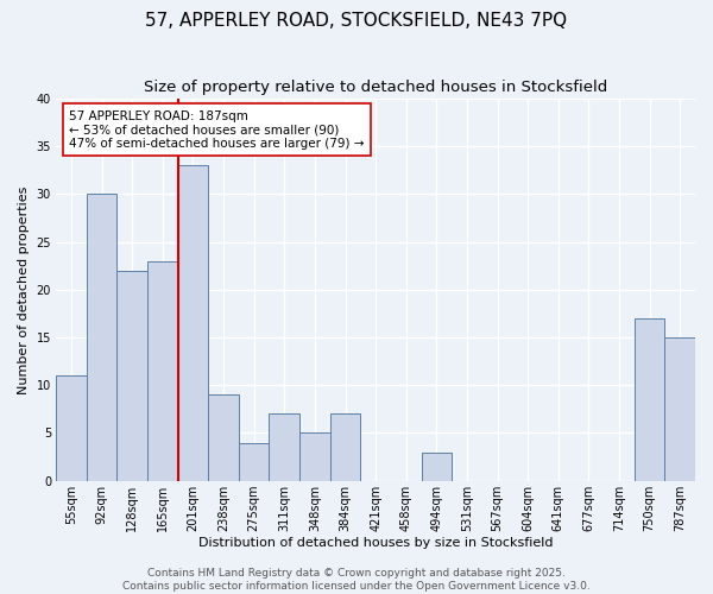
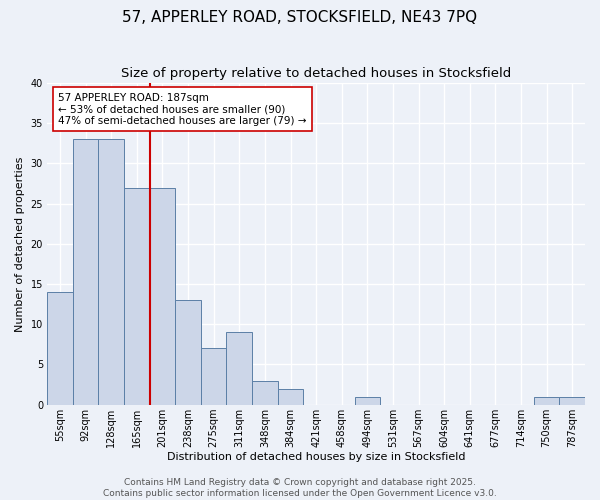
55sqm: 11 -> 14
92sqm: 30 -> 33
128sqm: 22 -> 33
165sqm: 23 -> 27
201sqm: 33 -> 27
238sqm: 9 -> 13
275sqm: 4 -> 7
311sqm: 7 -> 9
348sqm: 5 -> 3
384sqm: 7 -> 2
494sqm: 3 -> 1
750sqm: 17 -> 1
787sqm: 15 -> 1
